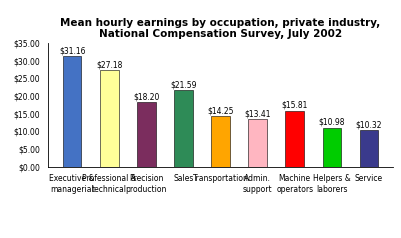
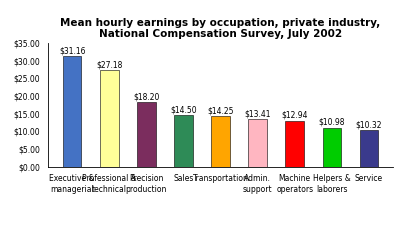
Sales: $21.59 -> $14.50
Machine operators: $15.81 -> $12.94
